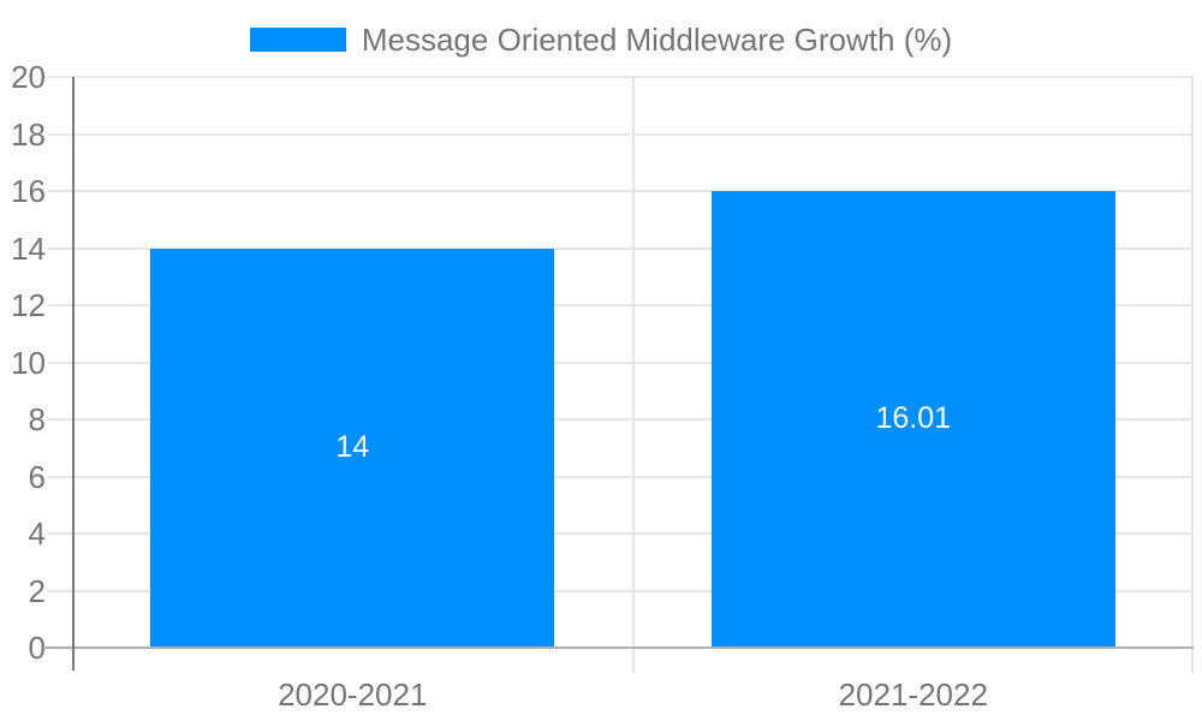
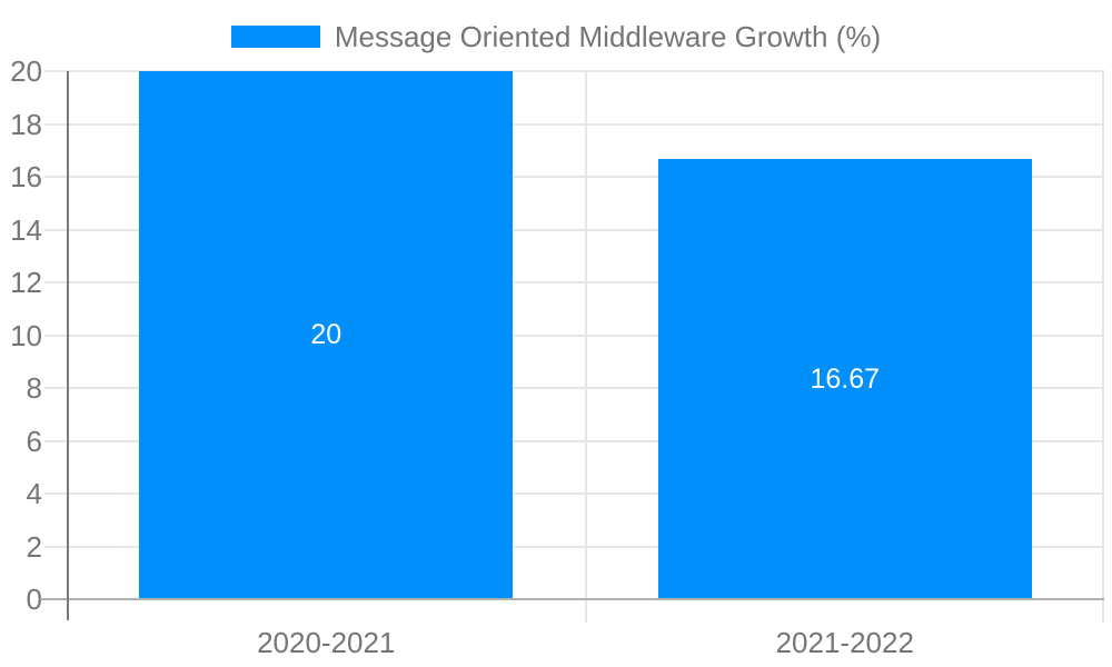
2020-2021: 14 -> 20
2021-2022: 16.01 -> 16.67
